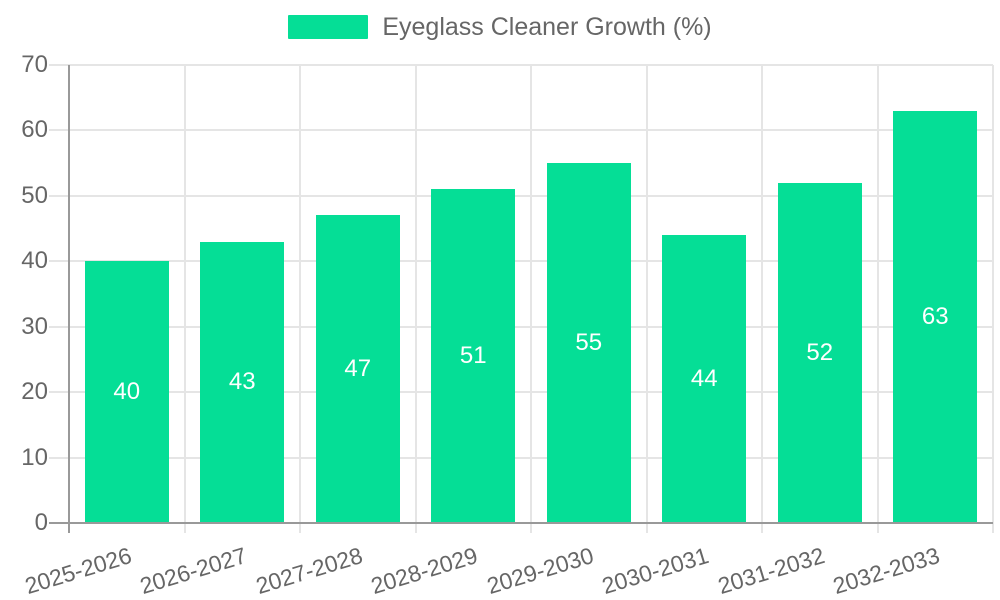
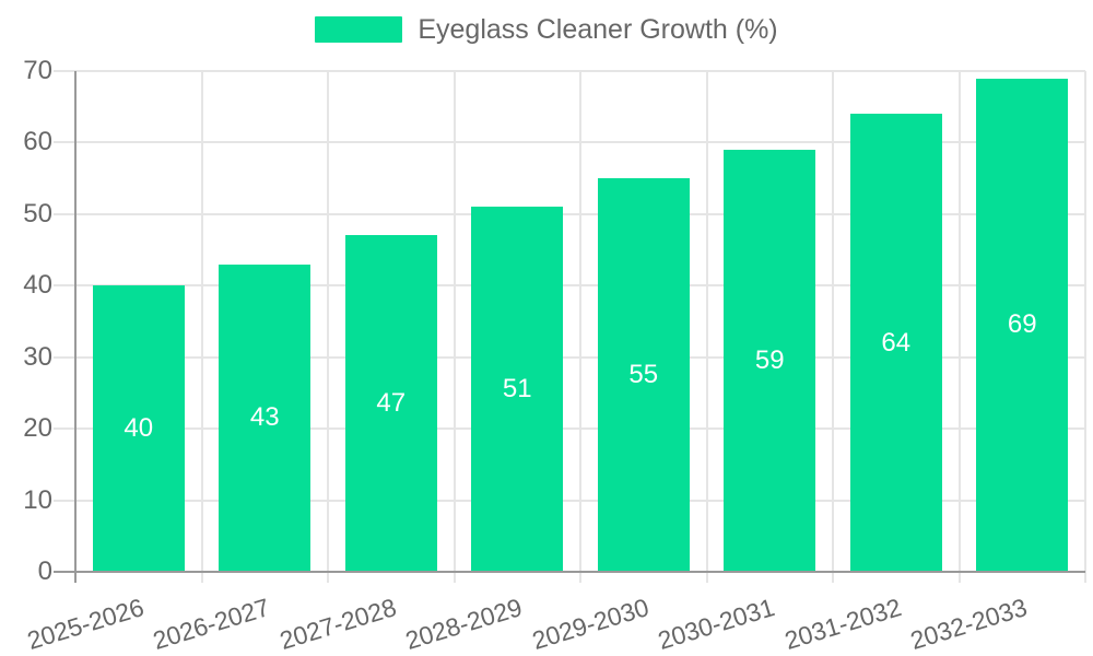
2030-2031: 44 -> 59
2031-2032: 52 -> 64
2032-2033: 63 -> 69
